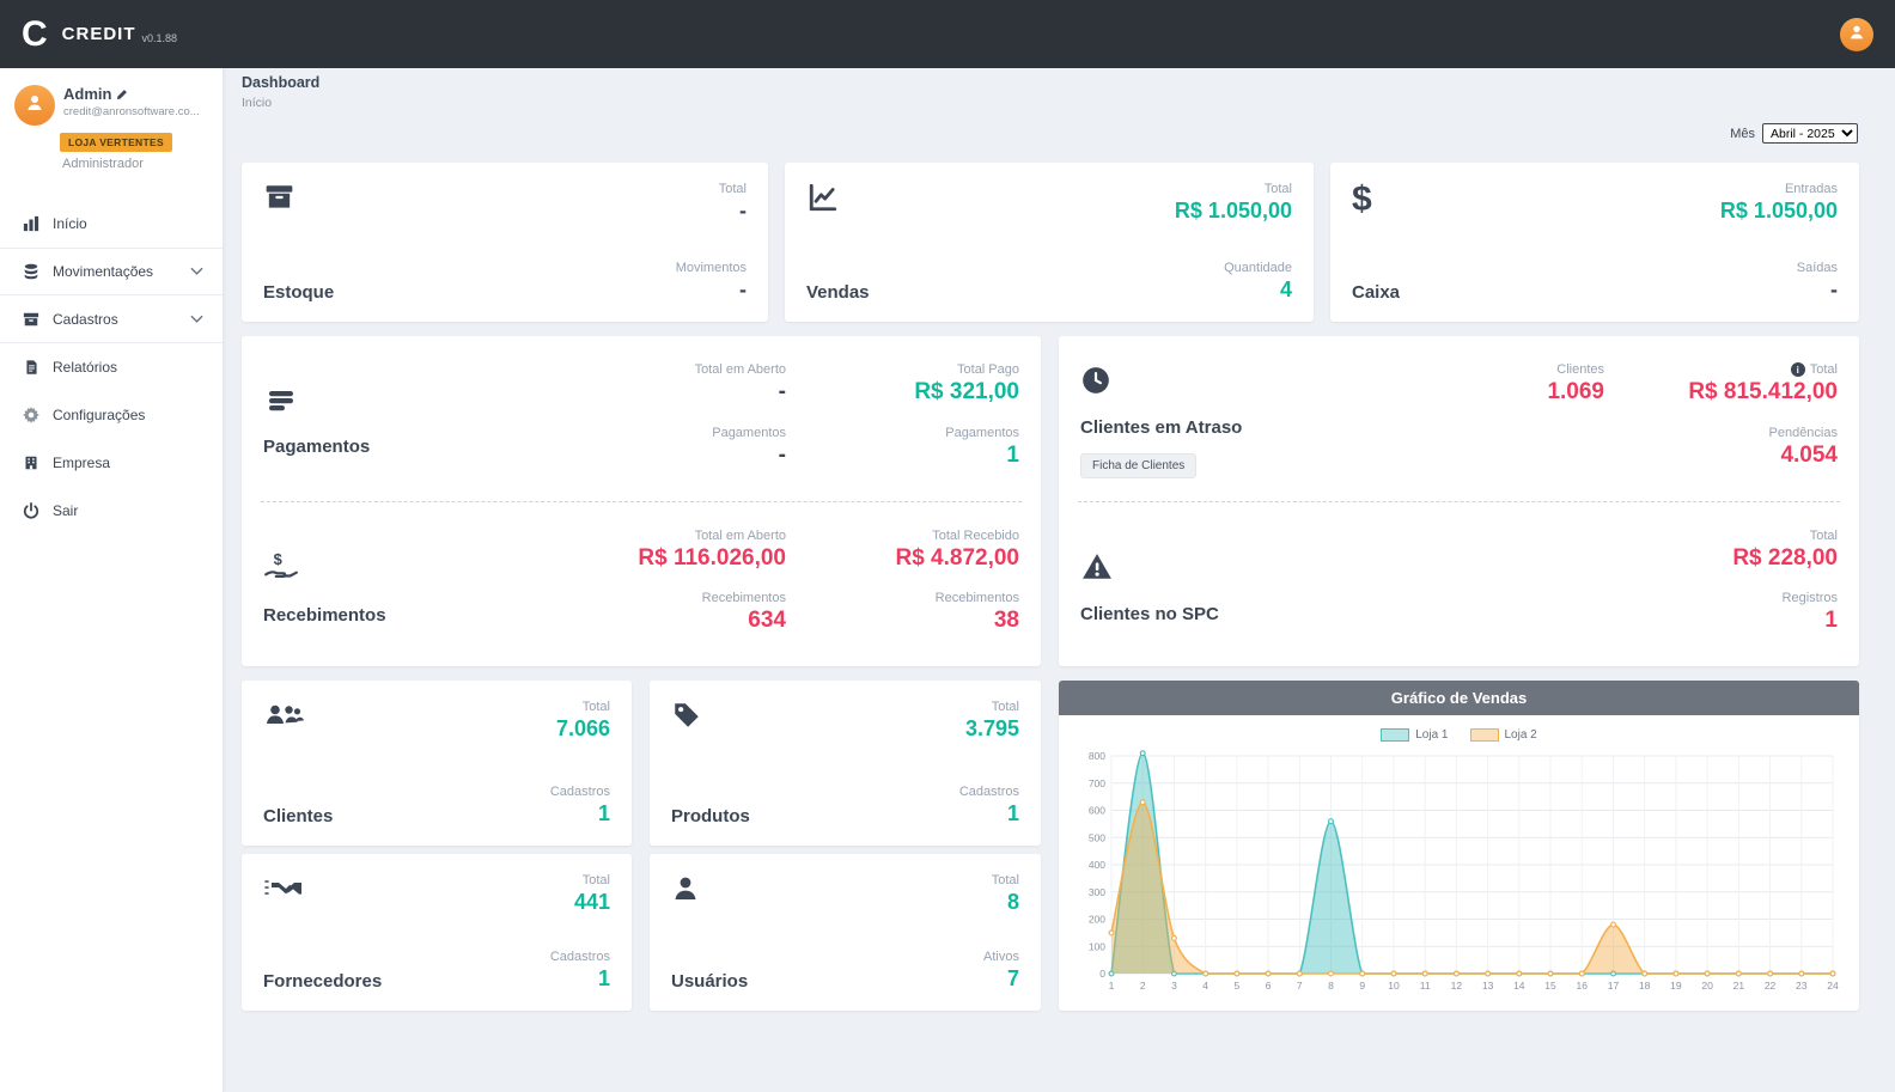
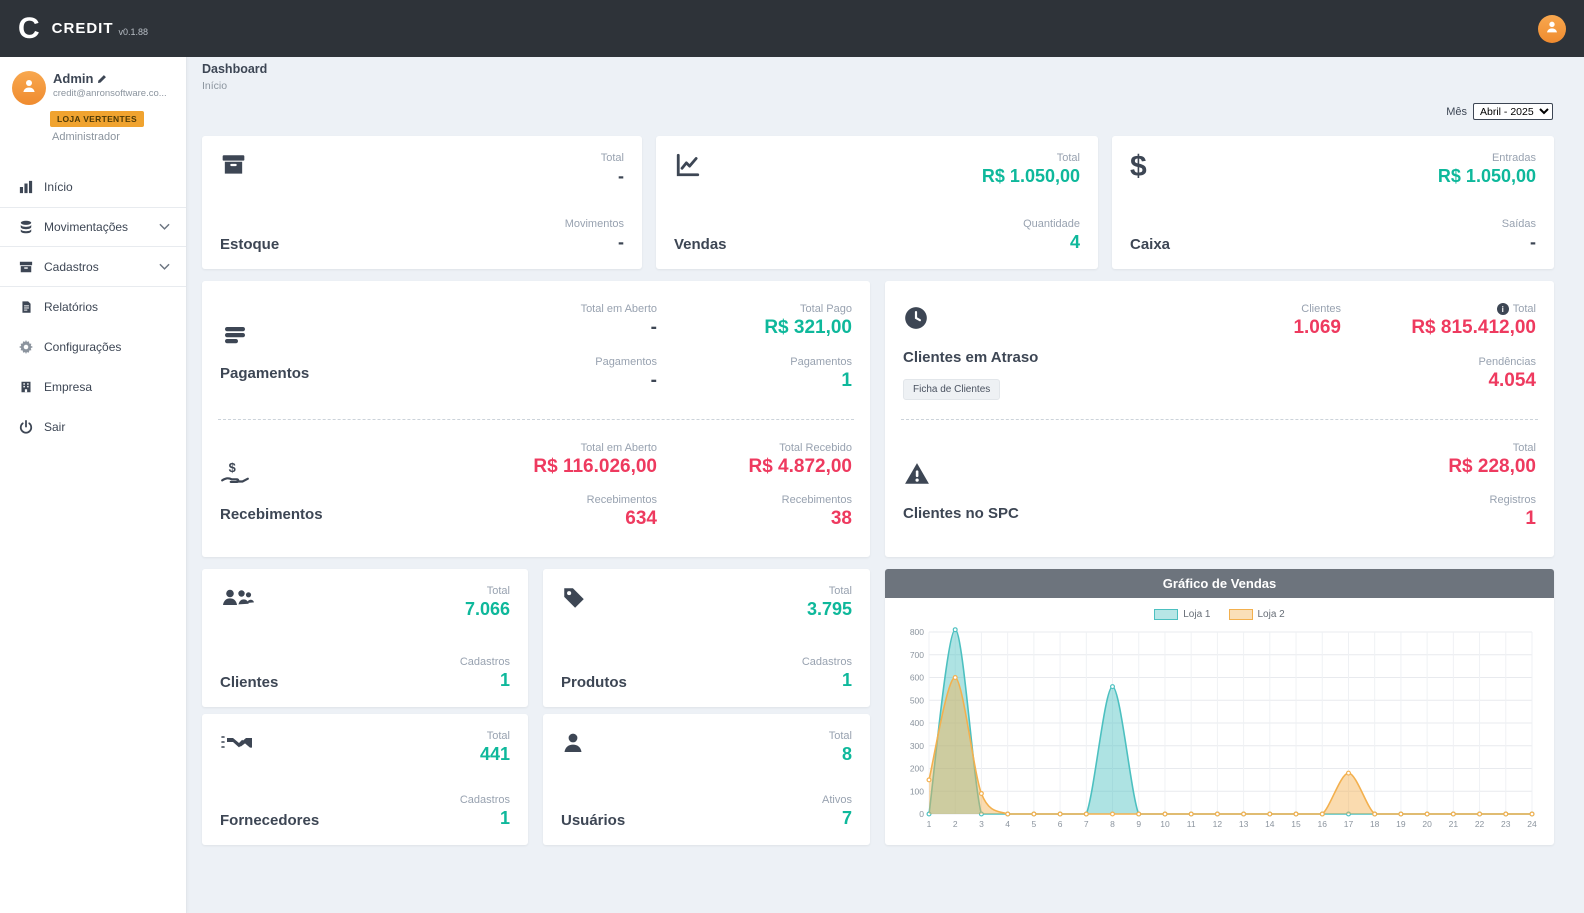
Loja 2/2: 630 -> 600
Loja 2/3: 130 -> 90
